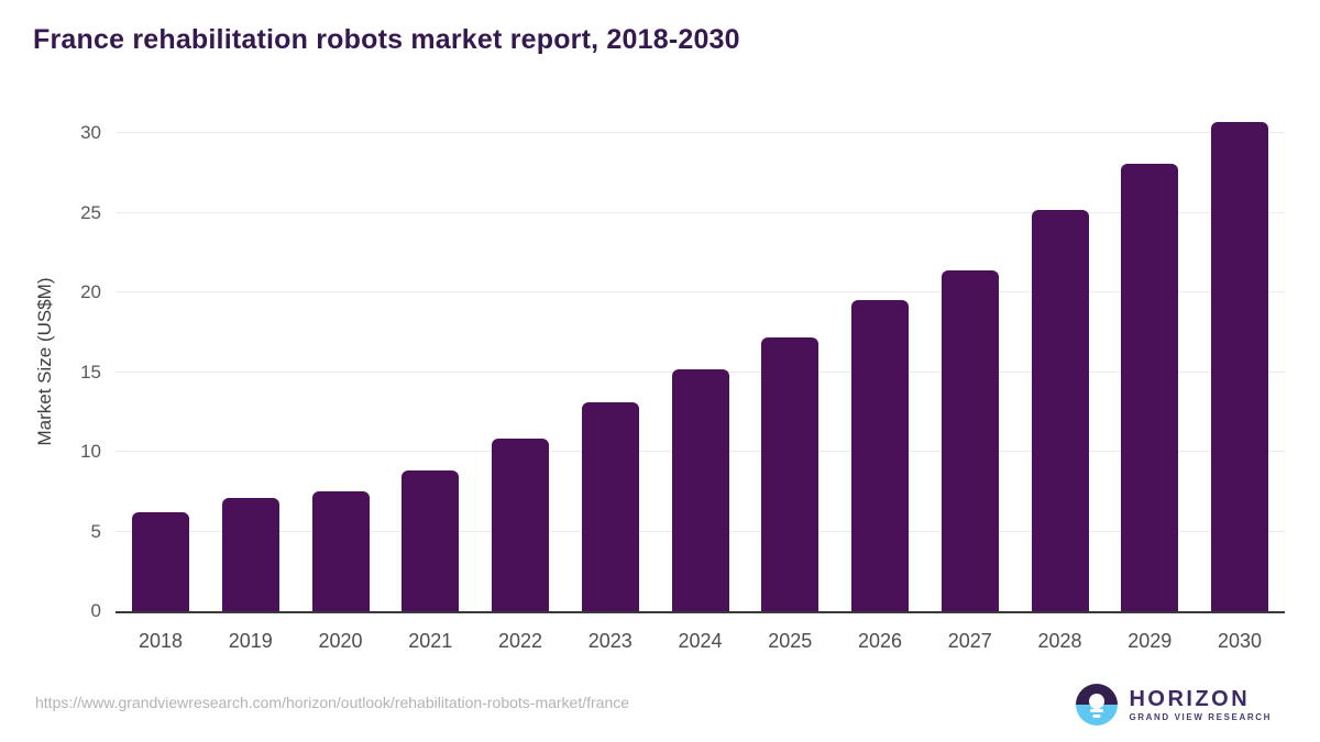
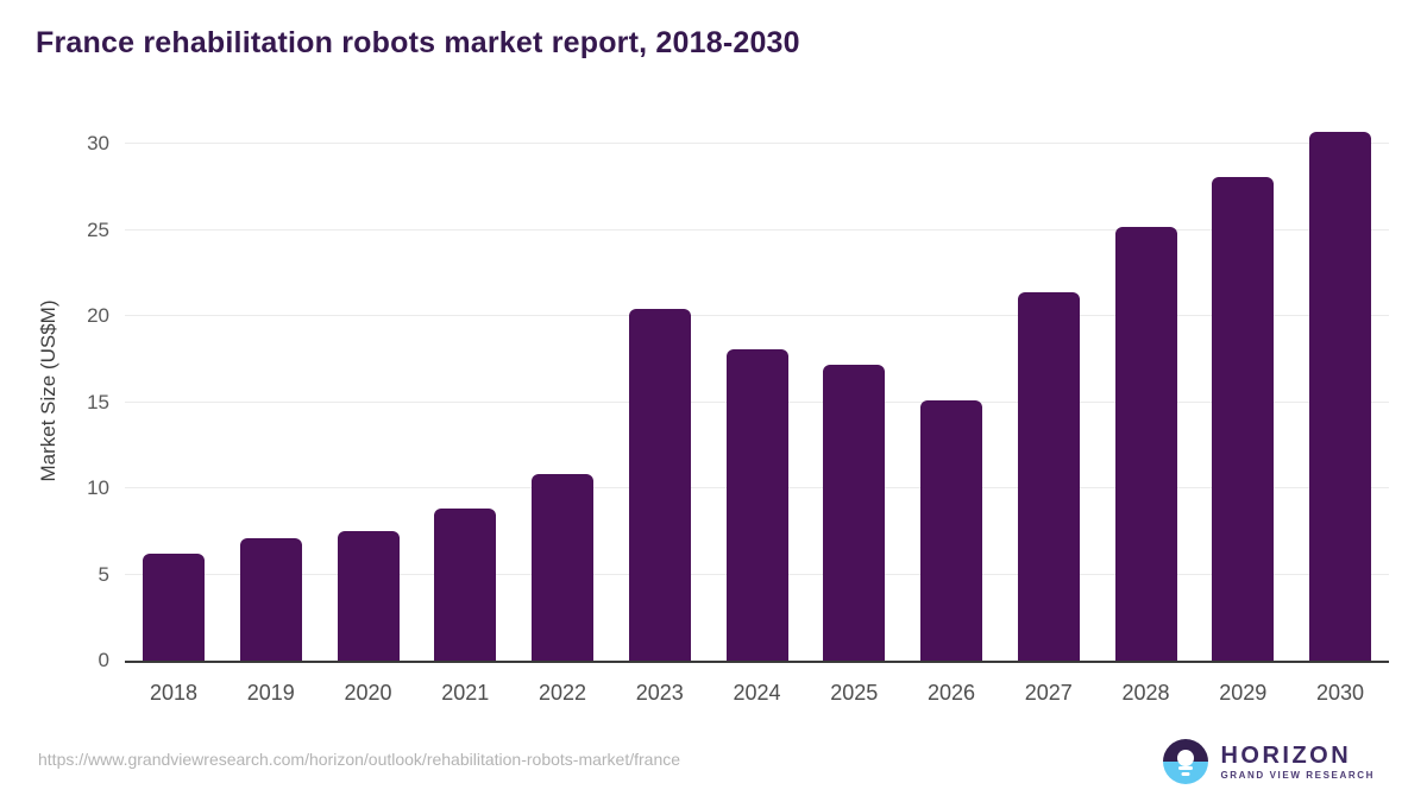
2023: 13.1 -> 20.4
2024: 15.2 -> 18.1
2026: 19.5 -> 15.1
